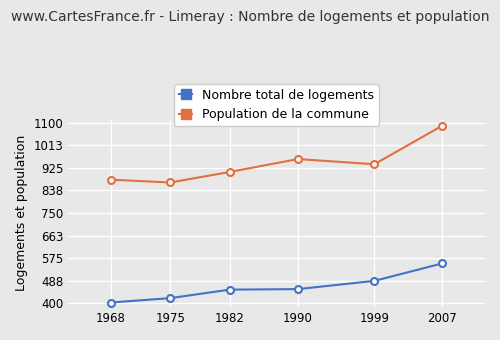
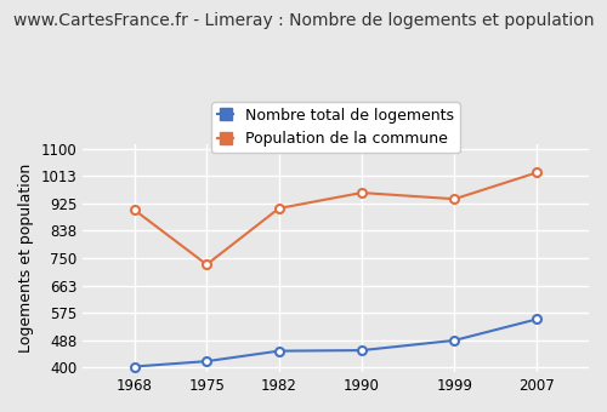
Population de la commune/1968: 880 -> 905
Population de la commune/1975: 869 -> 730
Population de la commune/2007: 1090 -> 1025
